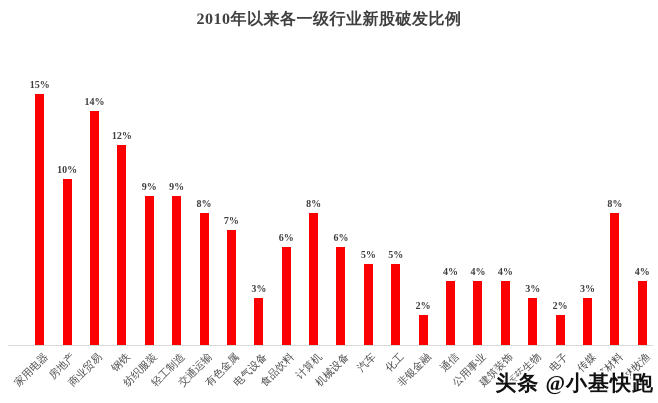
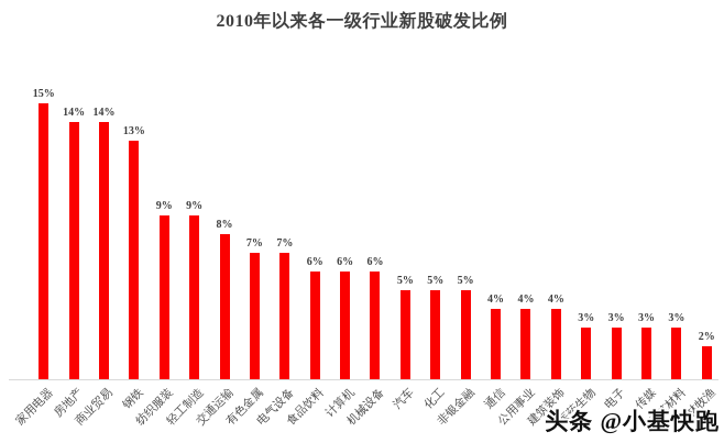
房地产: 10% -> 14%
钢铁: 12% -> 13%
电气设备: 3% -> 7%
计算机: 8% -> 6%
非银金融: 2% -> 5%
电子: 2% -> 3%
建筑材料: 8% -> 3%
农林牧渔: 4% -> 2%
